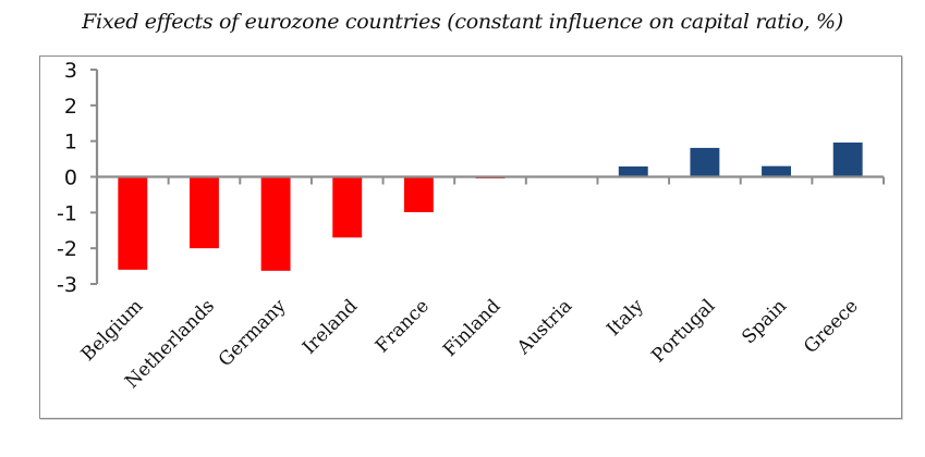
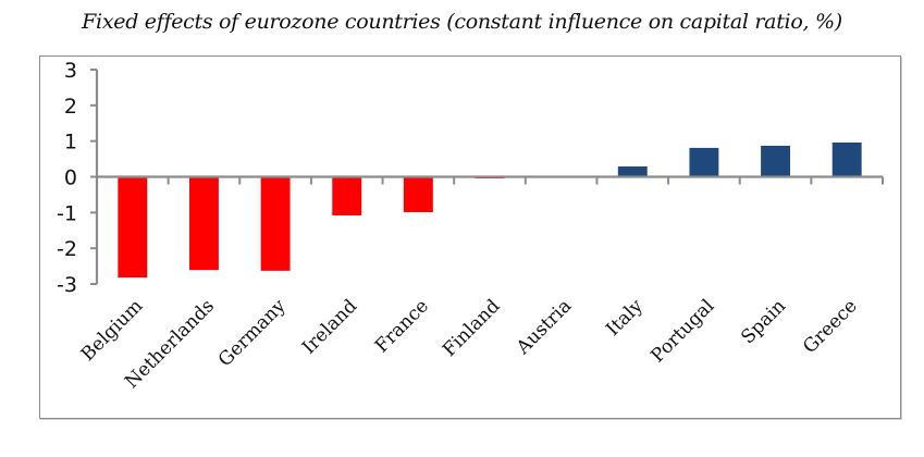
Belgium: -2.6 -> -2.8
Netherlands: -2.0 -> -2.6
Ireland: -1.7 -> -1.1
Spain: 0.3 -> 0.9
